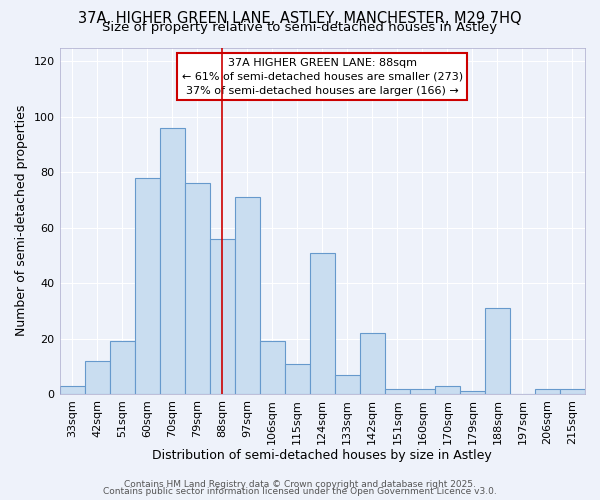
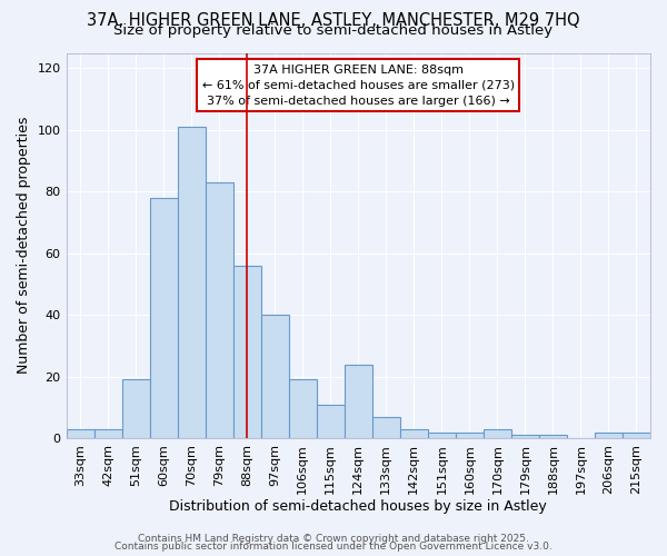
42sqm: 12 -> 3
70sqm: 96 -> 101
79sqm: 76 -> 83
97sqm: 71 -> 40
124sqm: 51 -> 24
142sqm: 22 -> 3
188sqm: 31 -> 1
